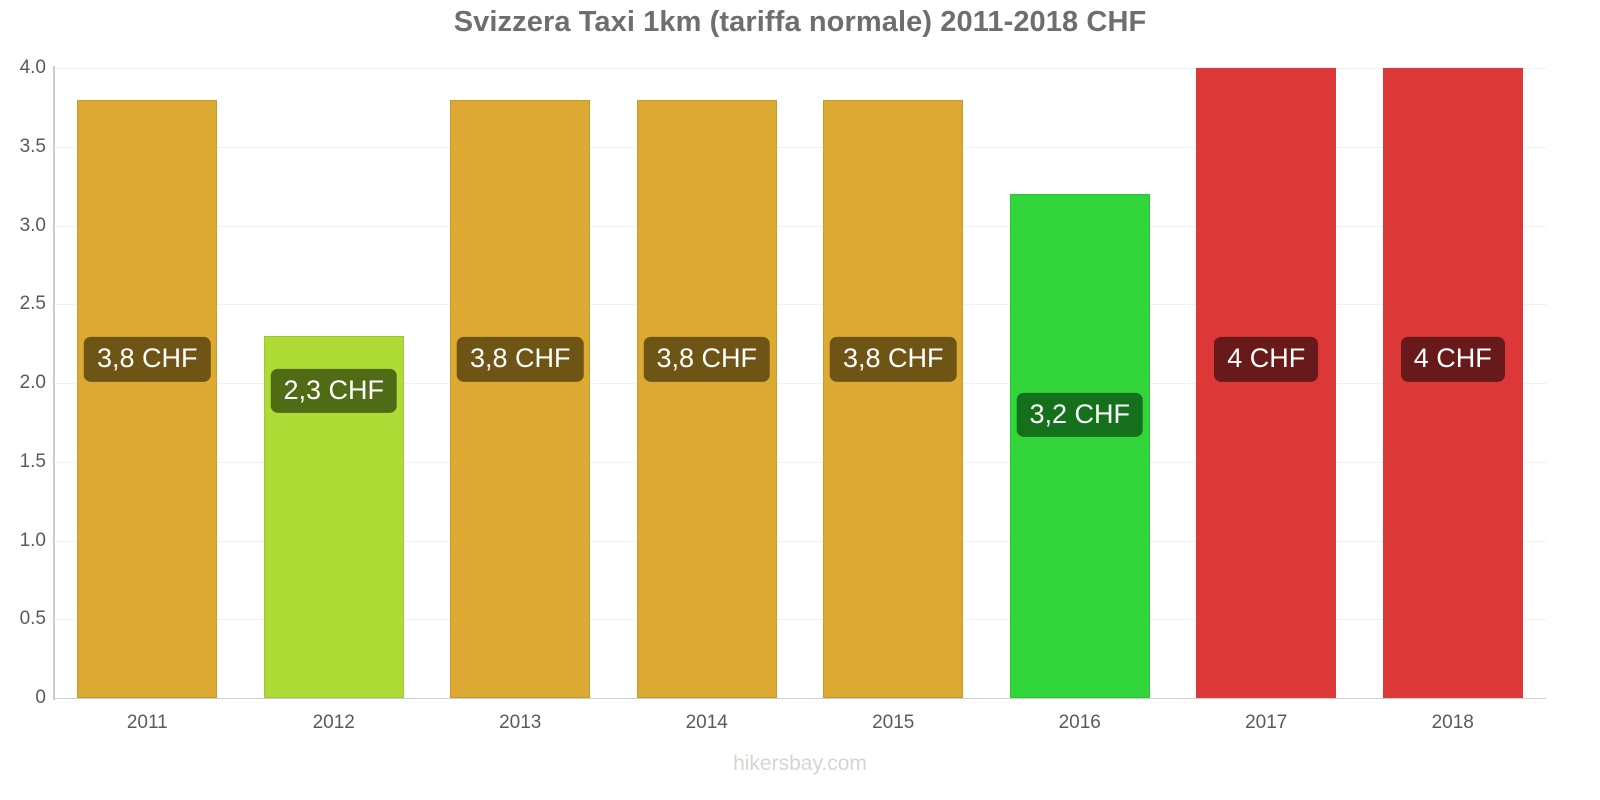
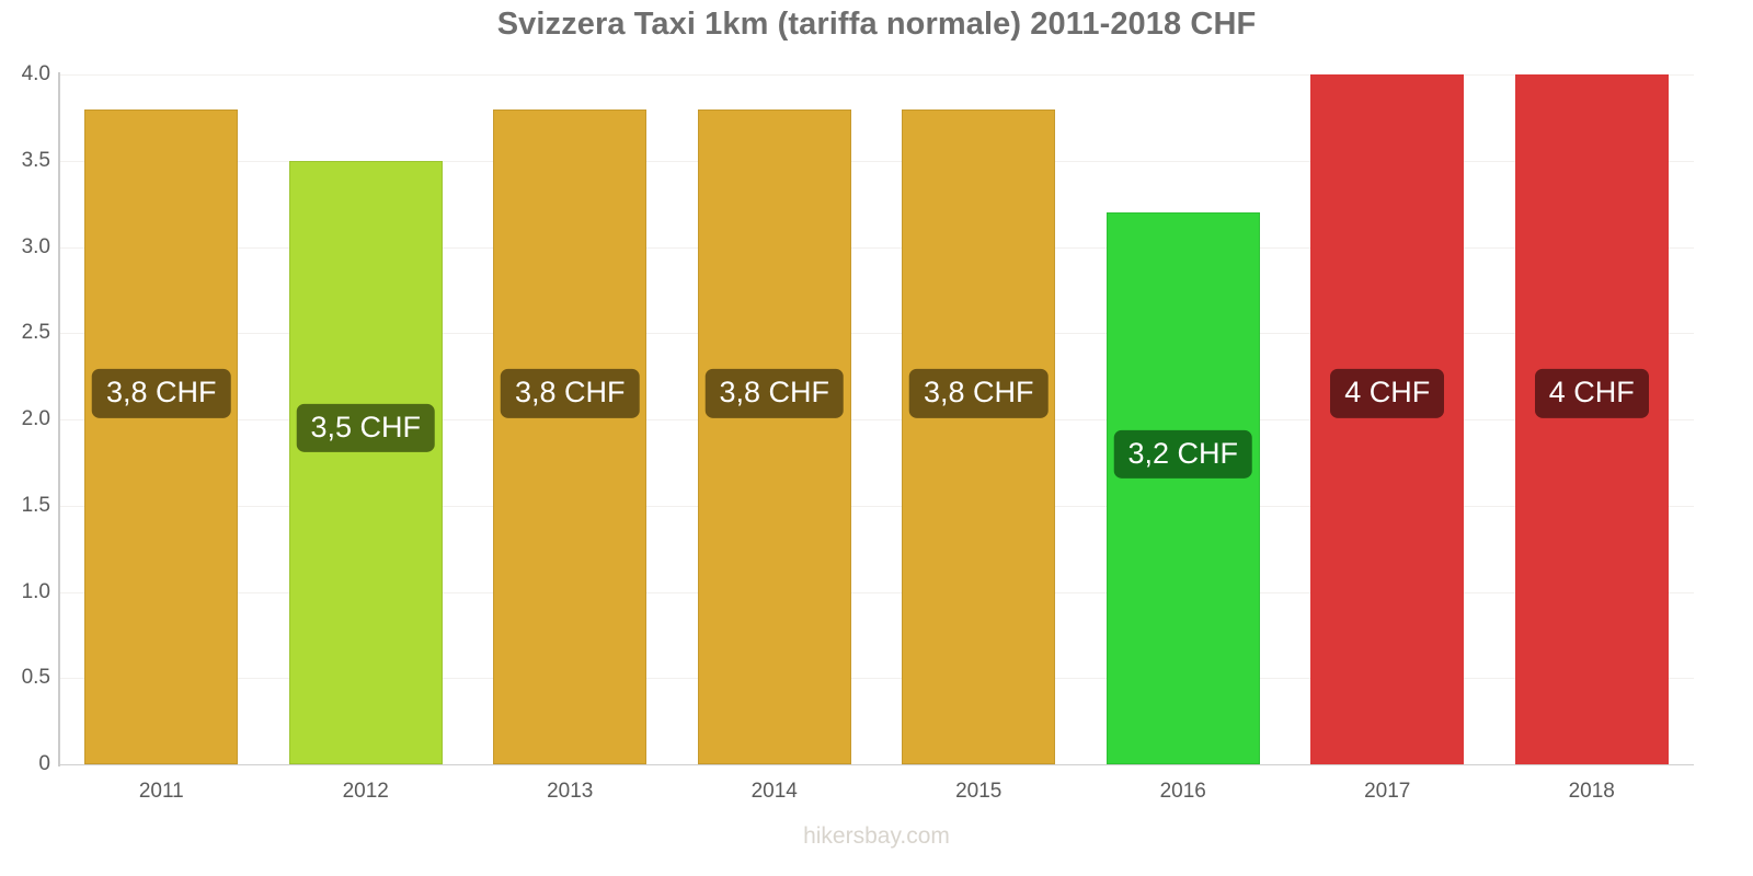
2012: 2,3 -> 3,5
